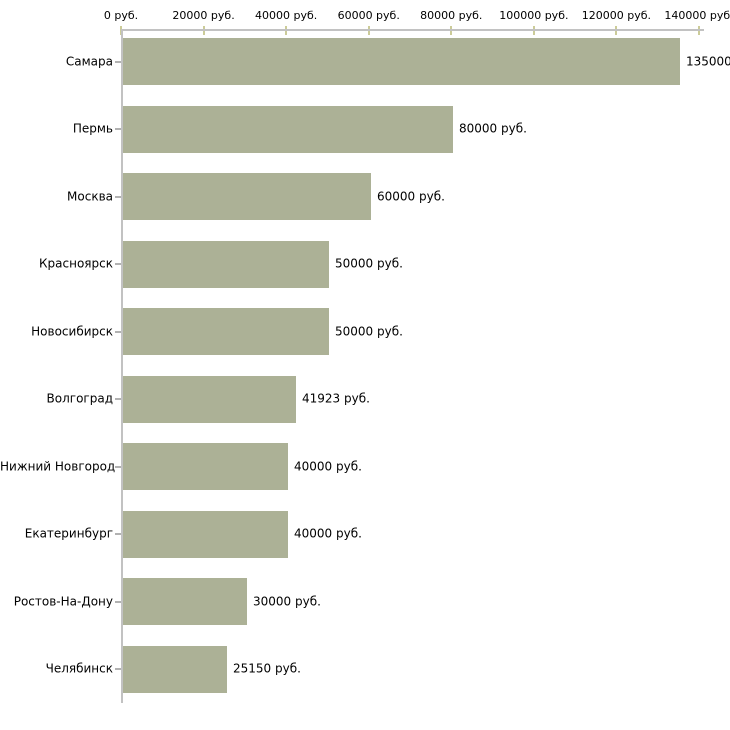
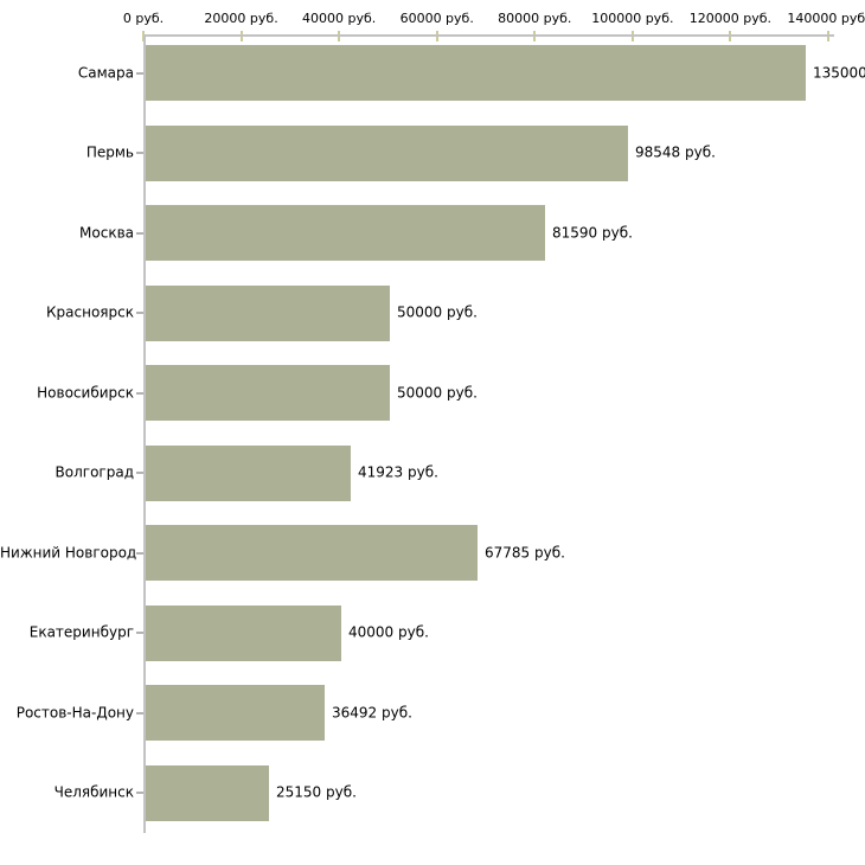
Пермь: 80000 -> 98548
Москва: 60000 -> 81590
Нижний Новгород: 40000 -> 67785
Ростов-На-Дону: 30000 -> 36492
